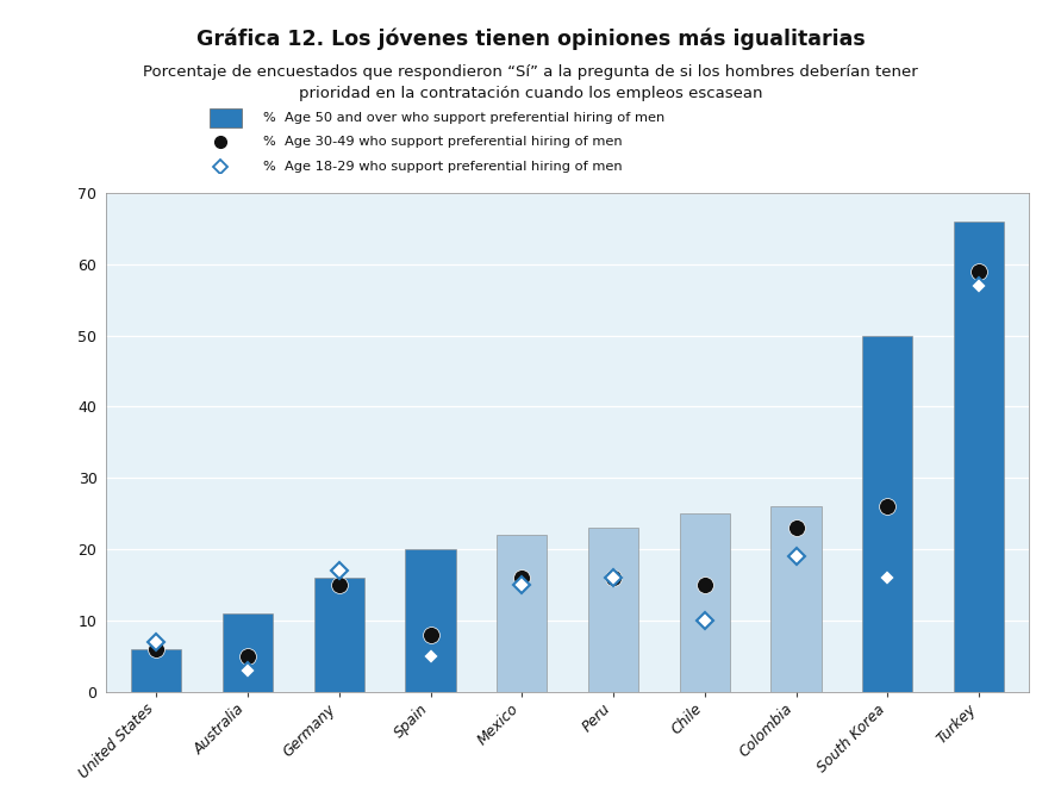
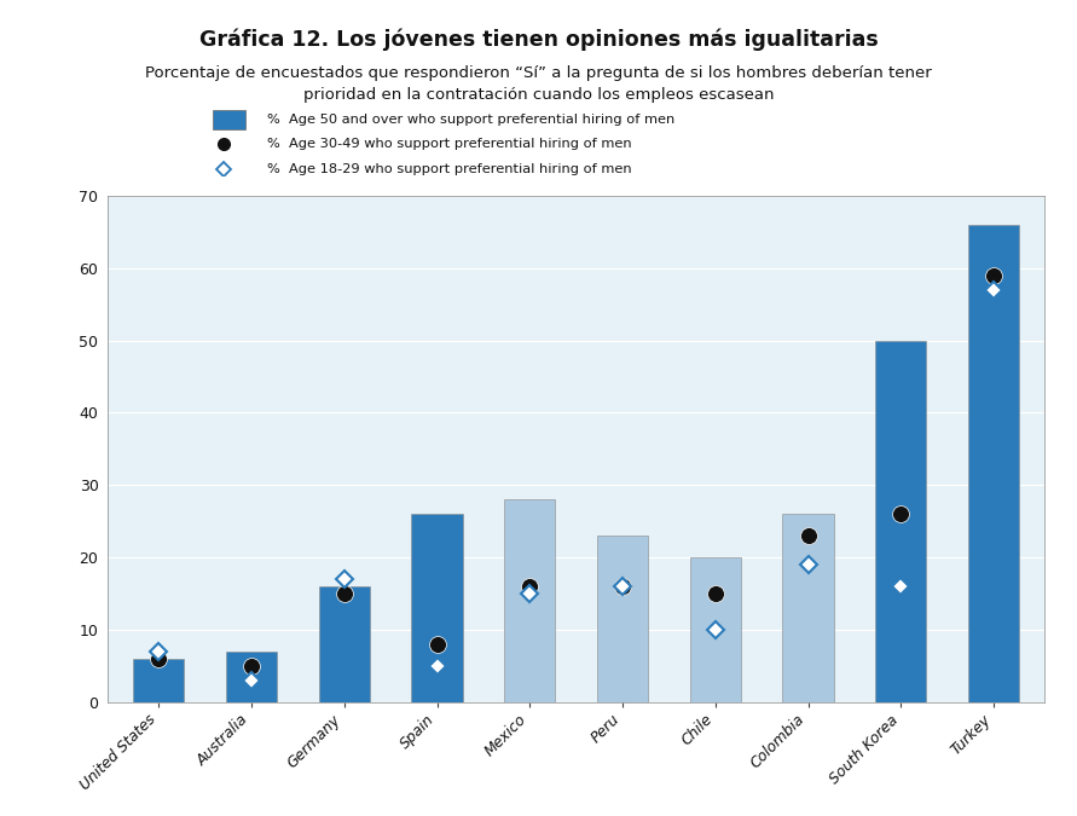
Australia: 11 -> 7
Spain: 20 -> 26
Mexico: 22 -> 28
Chile: 25 -> 20
